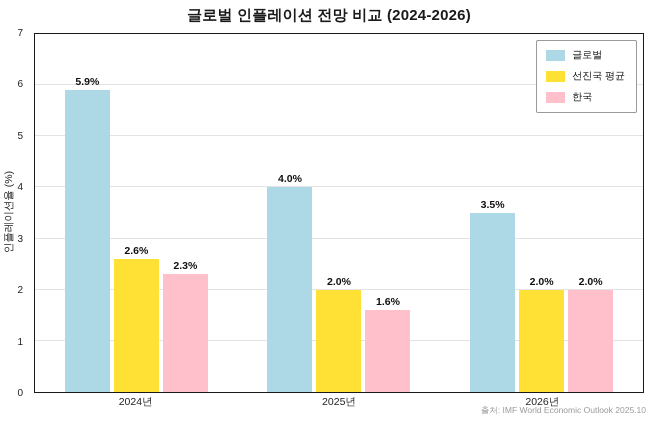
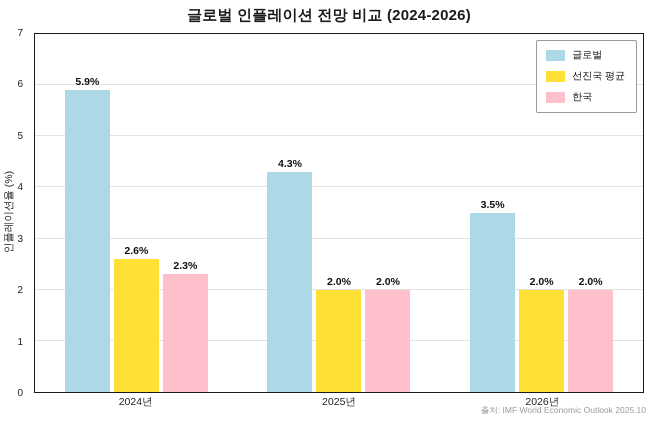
글로벌/2025년: 4.0% -> 4.3%
한국/2025년: 1.6% -> 2.0%
